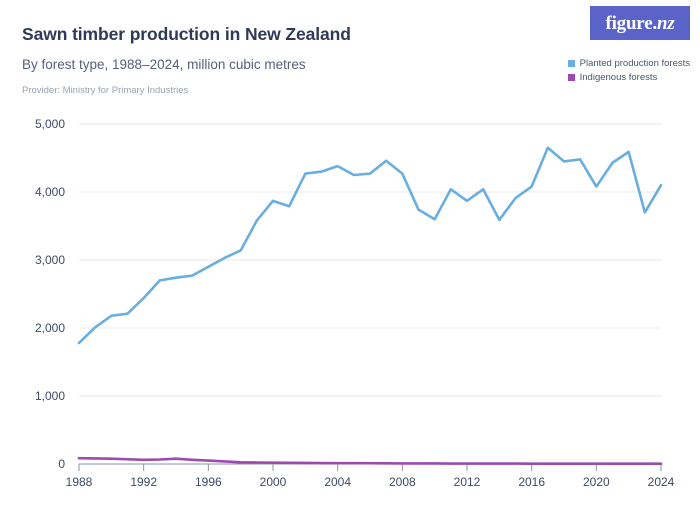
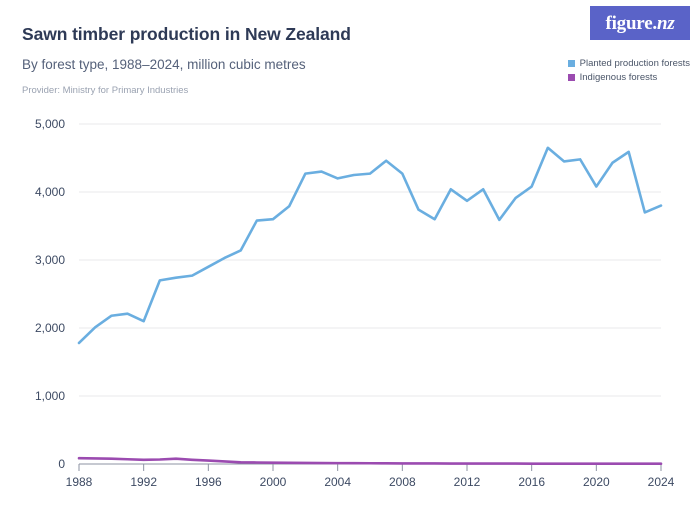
Planted production forests/1992: 2400 -> 2100
Planted production forests/2000: 3900 -> 3600
Planted production forests/2004: 4400 -> 4200
Planted production forests/2024: 4100 -> 3800
